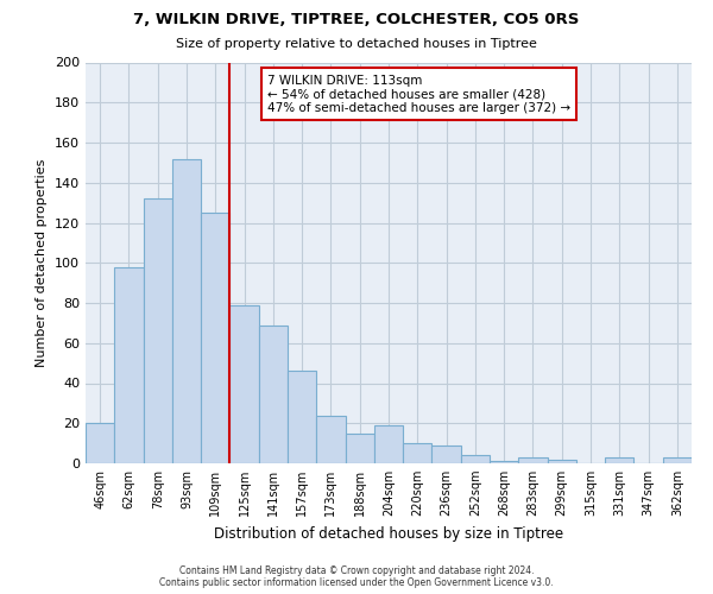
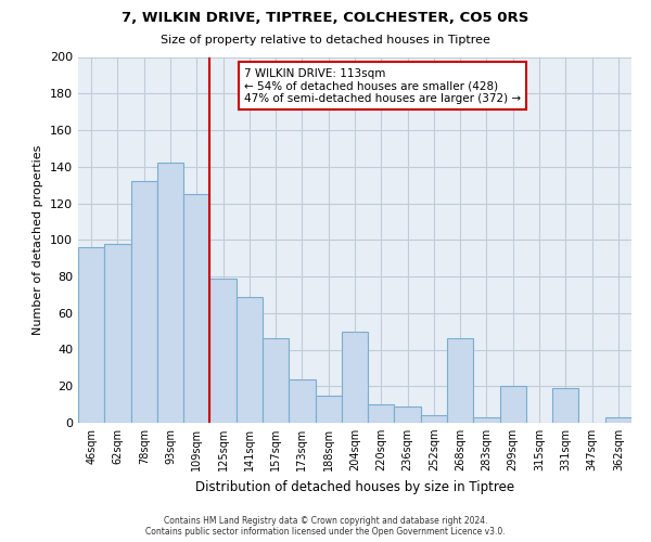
46sqm: 20 -> 96
93sqm: 152 -> 142
204sqm: 19 -> 50
268sqm: 1 -> 46
299sqm: 2 -> 20
331sqm: 3 -> 19
